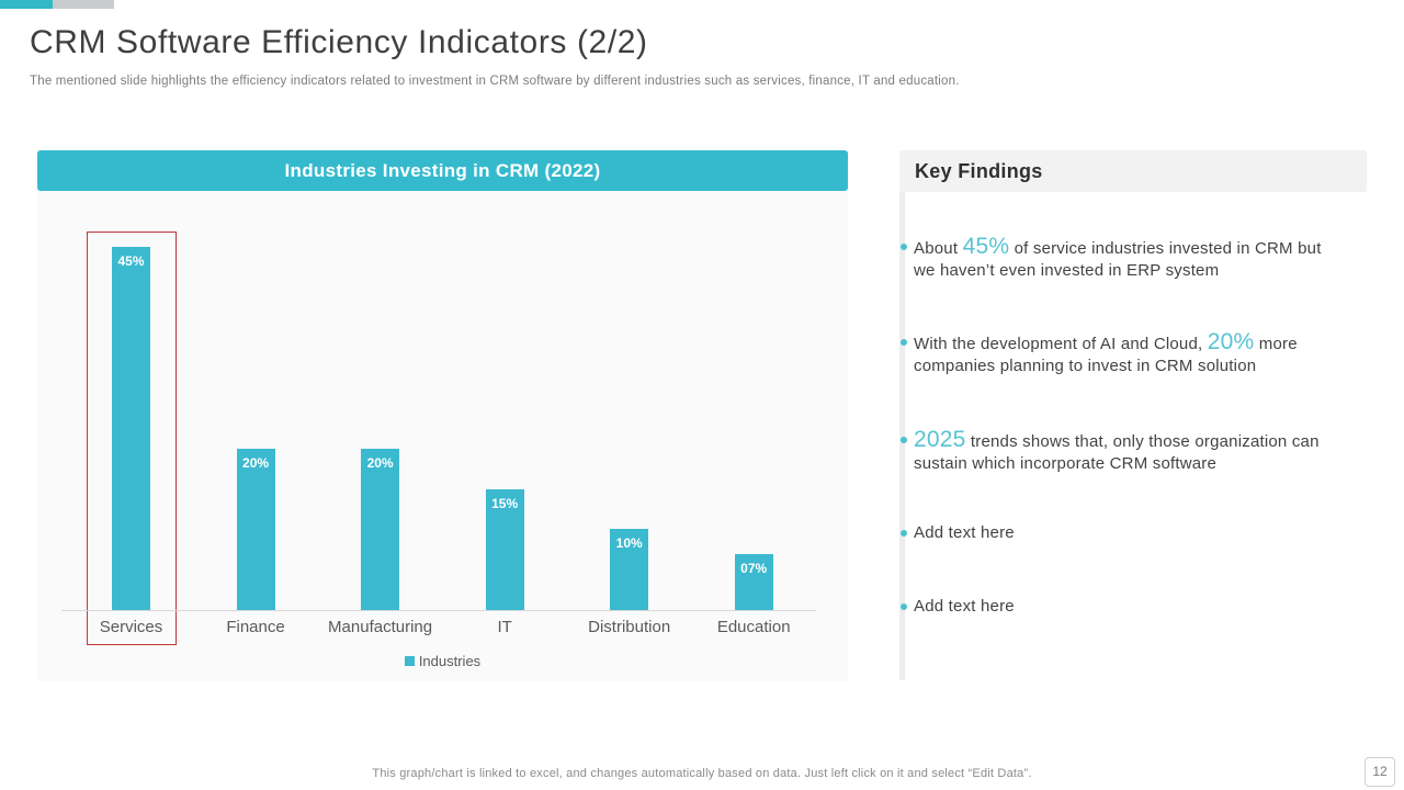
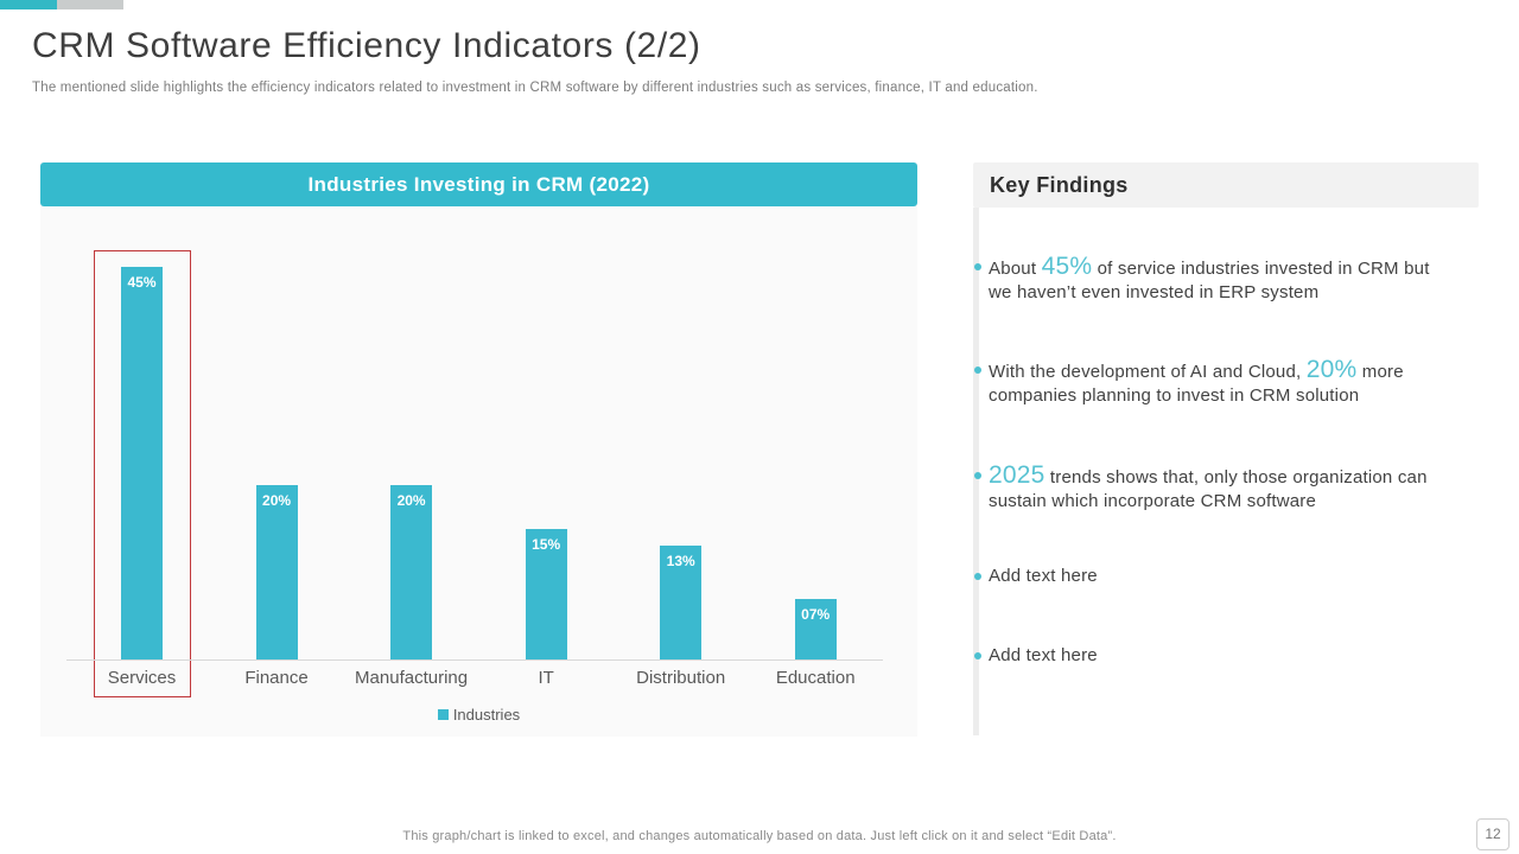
Distribution: 10% -> 13%
